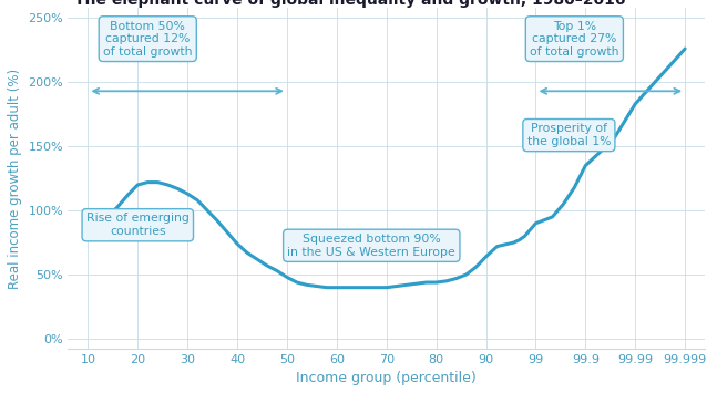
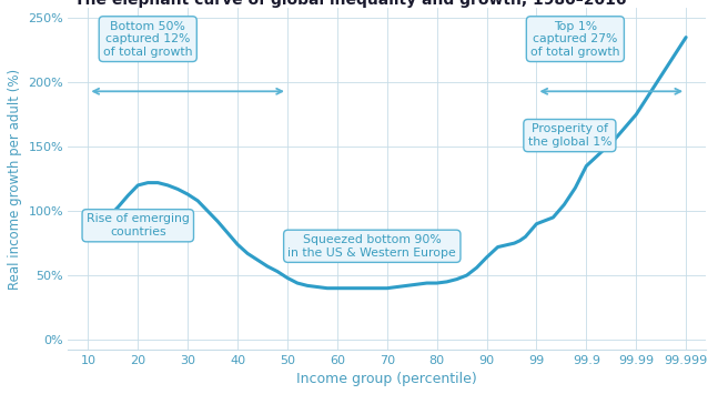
99.99: 183% -> 175%
99.999: 226% -> 235%
